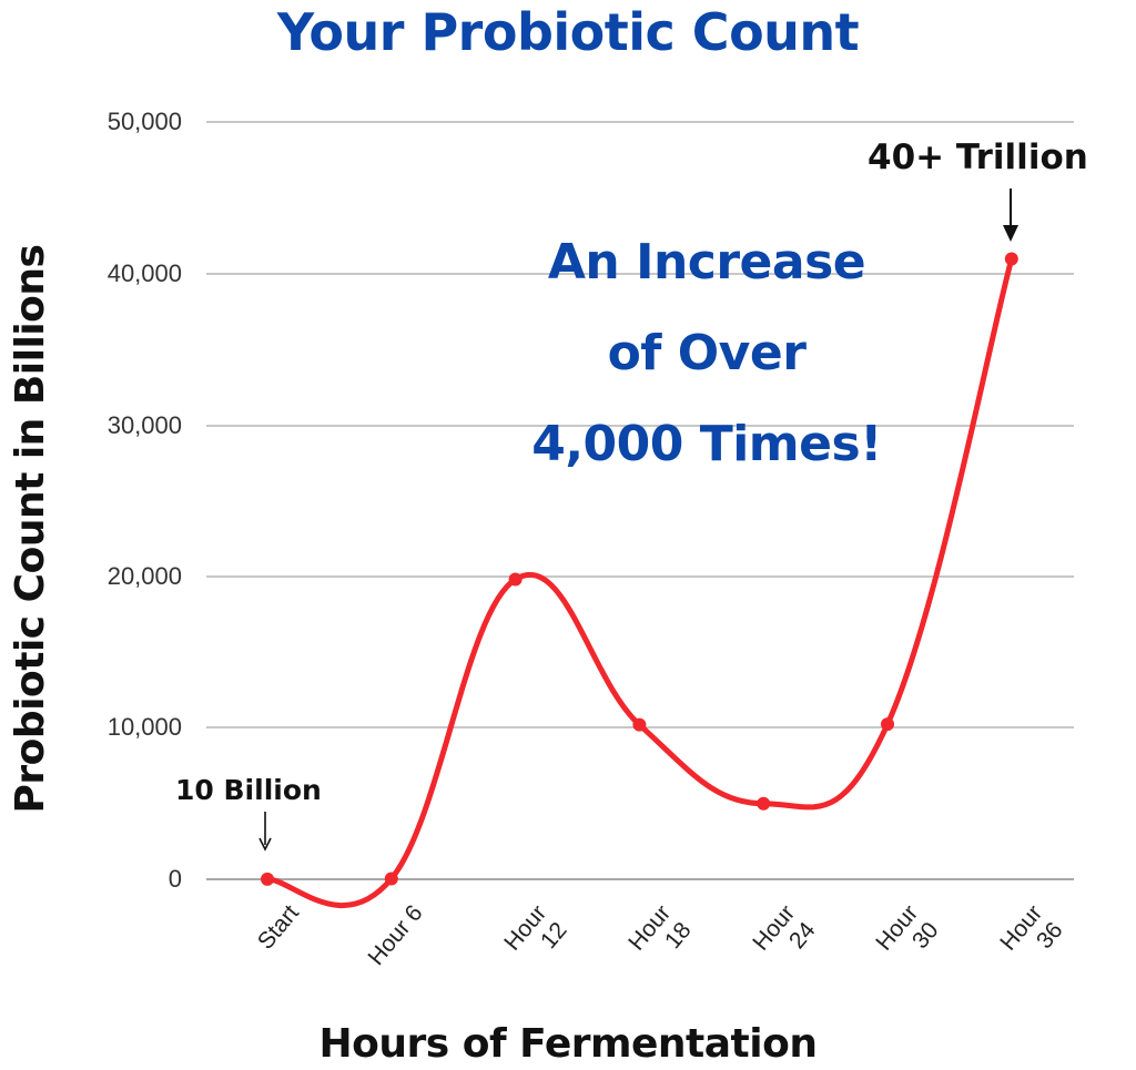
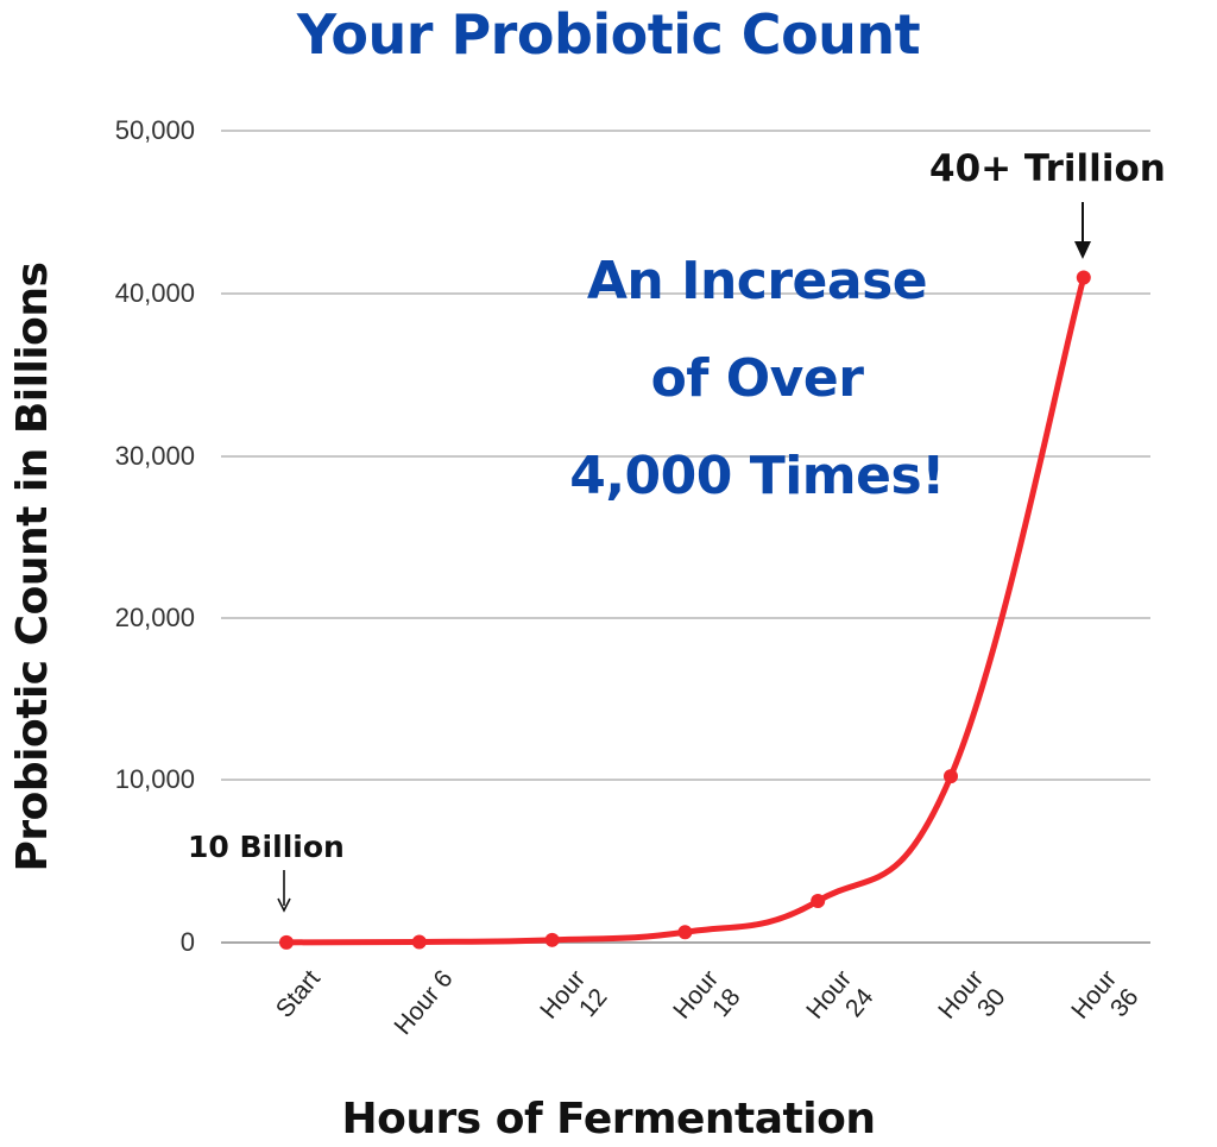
Hour 12: 19800 -> 200
Hour 18: 10200 -> 600
Hour 24: 5000 -> 2600
